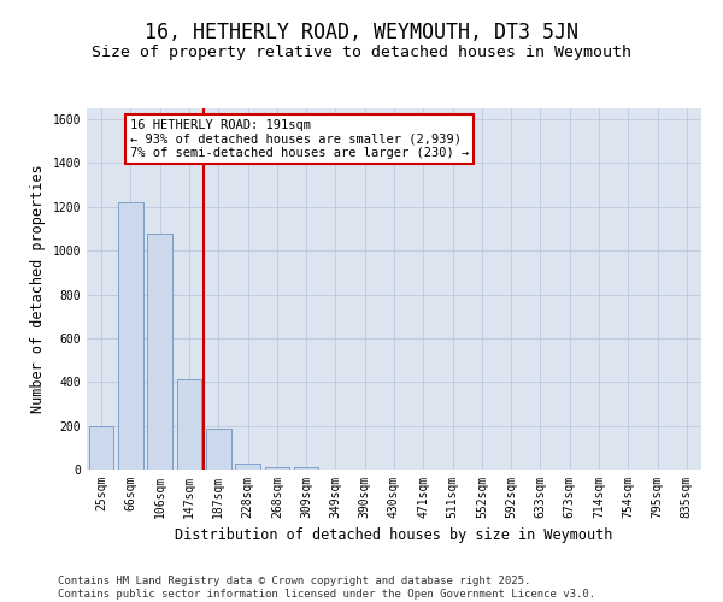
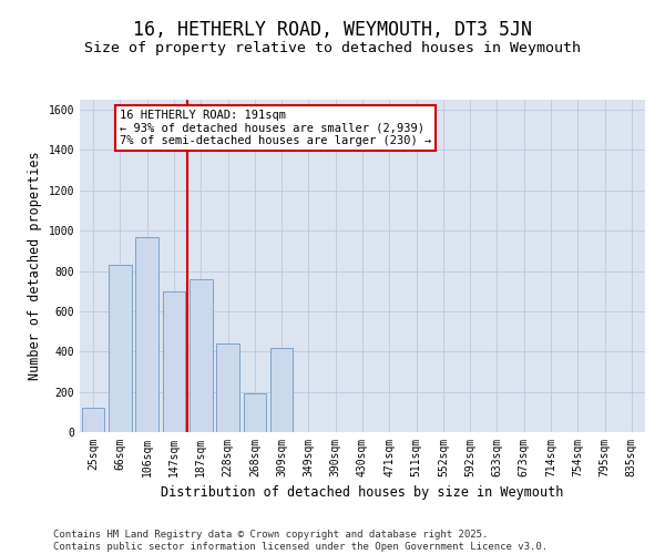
25sqm: 200 -> 120
66sqm: 1220 -> 830
106sqm: 1080 -> 970
147sqm: 420 -> 700
187sqm: 180 -> 760
228sqm: 30 -> 440
268sqm: 10 -> 190
309sqm: 10 -> 420
